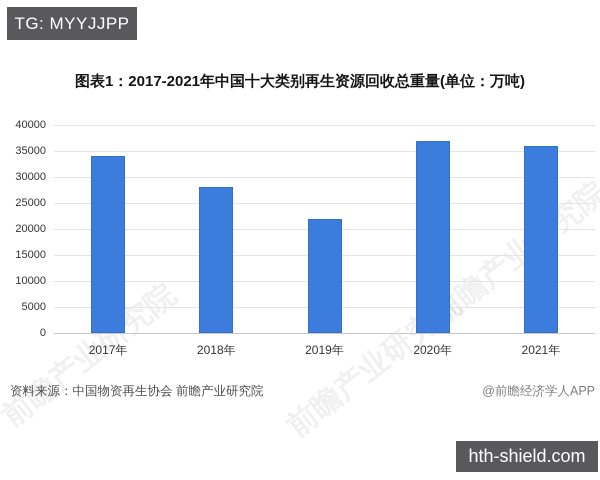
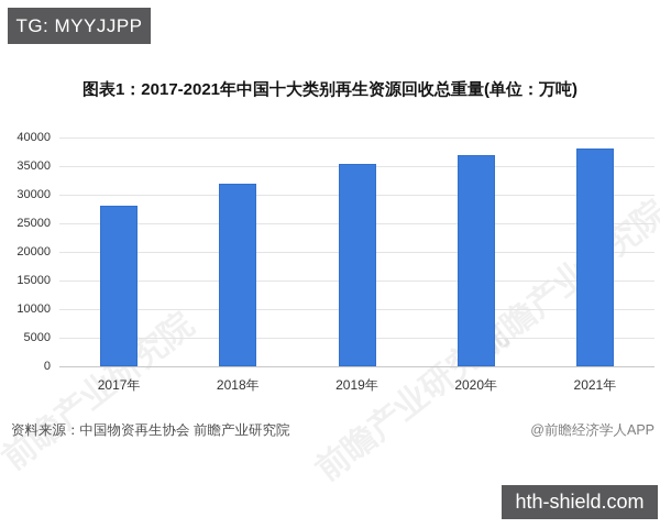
2017年: 34000 -> 28000
2018年: 28000 -> 32000
2019年: 22000 -> 35000
2021年: 36000 -> 38000
